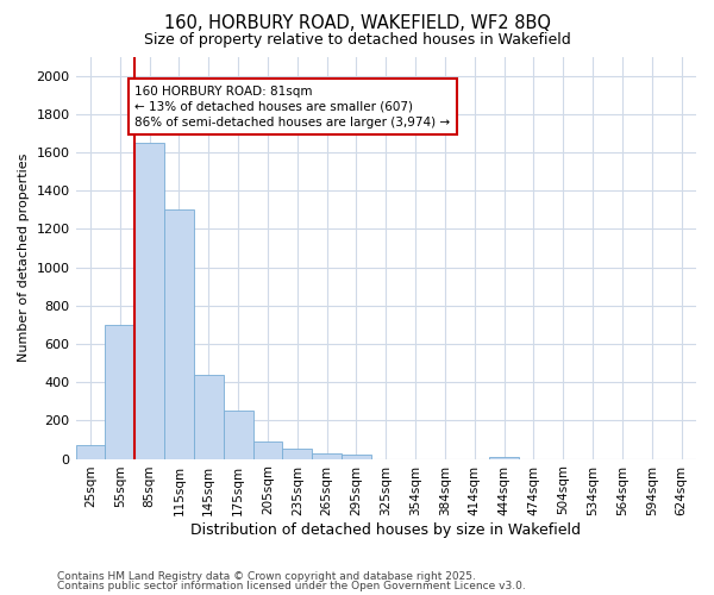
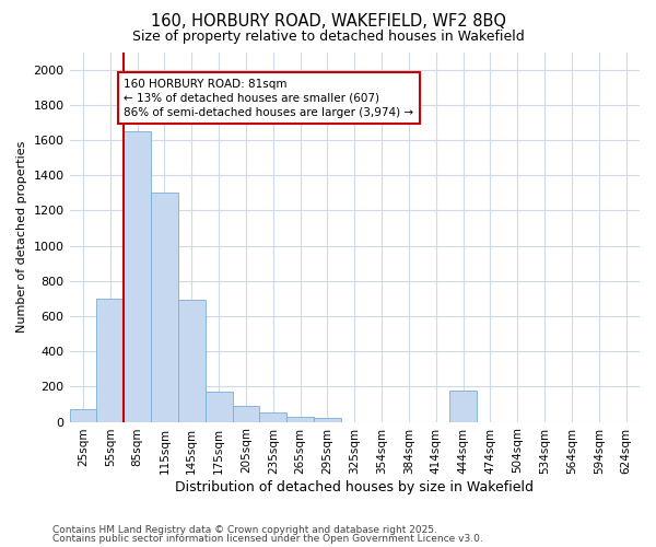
145sqm: 440 -> 690
175sqm: 260 -> 170
444sqm: 10 -> 180
